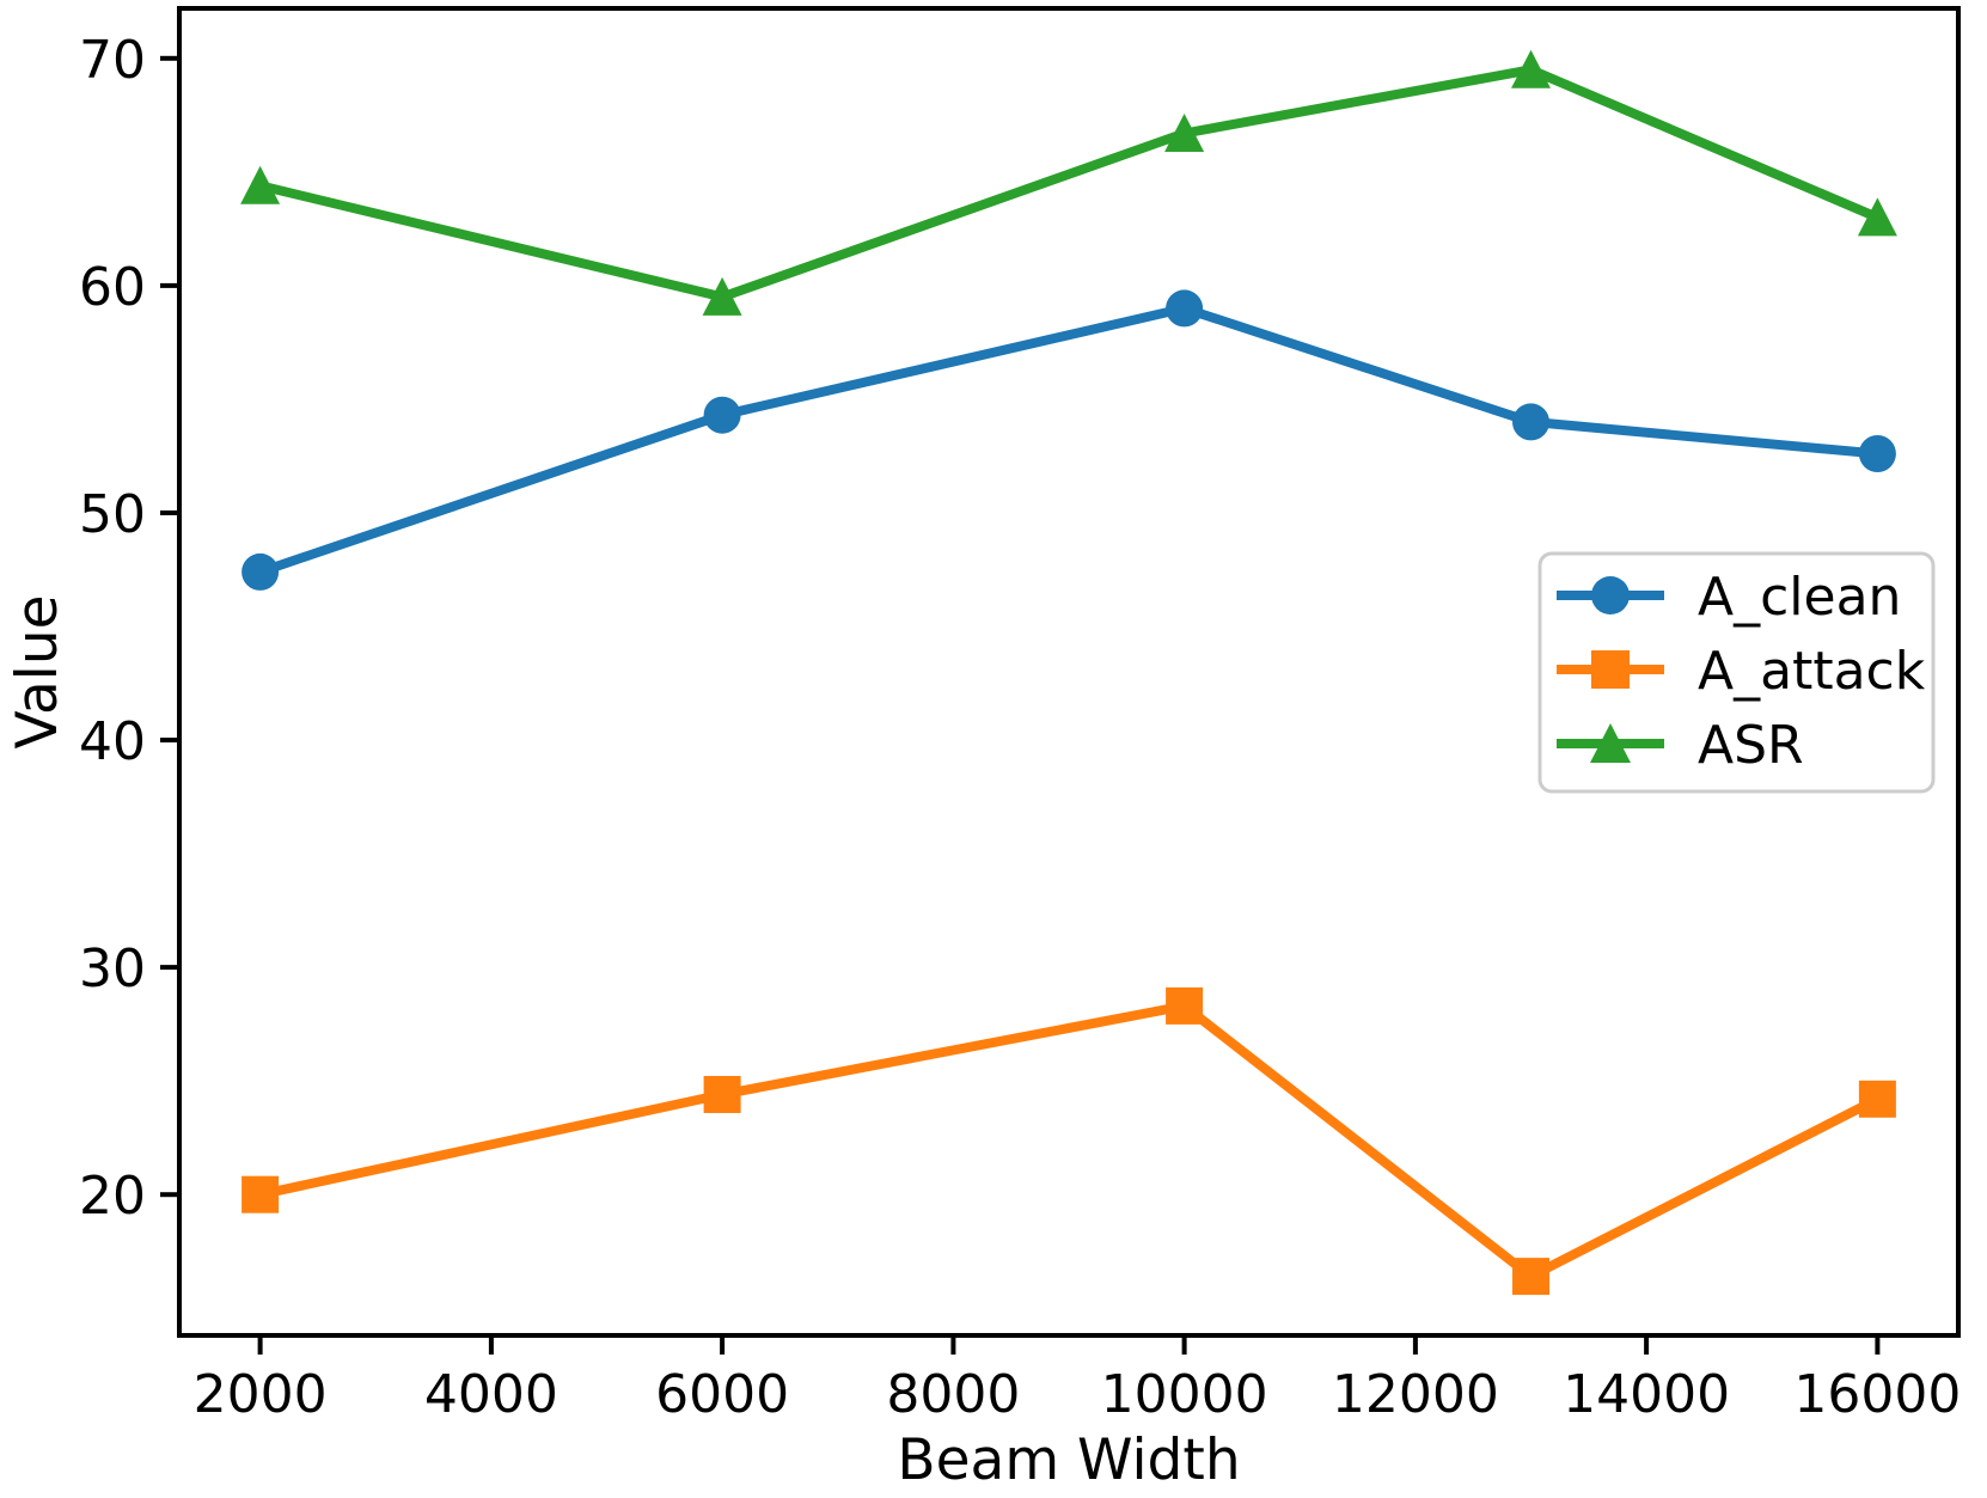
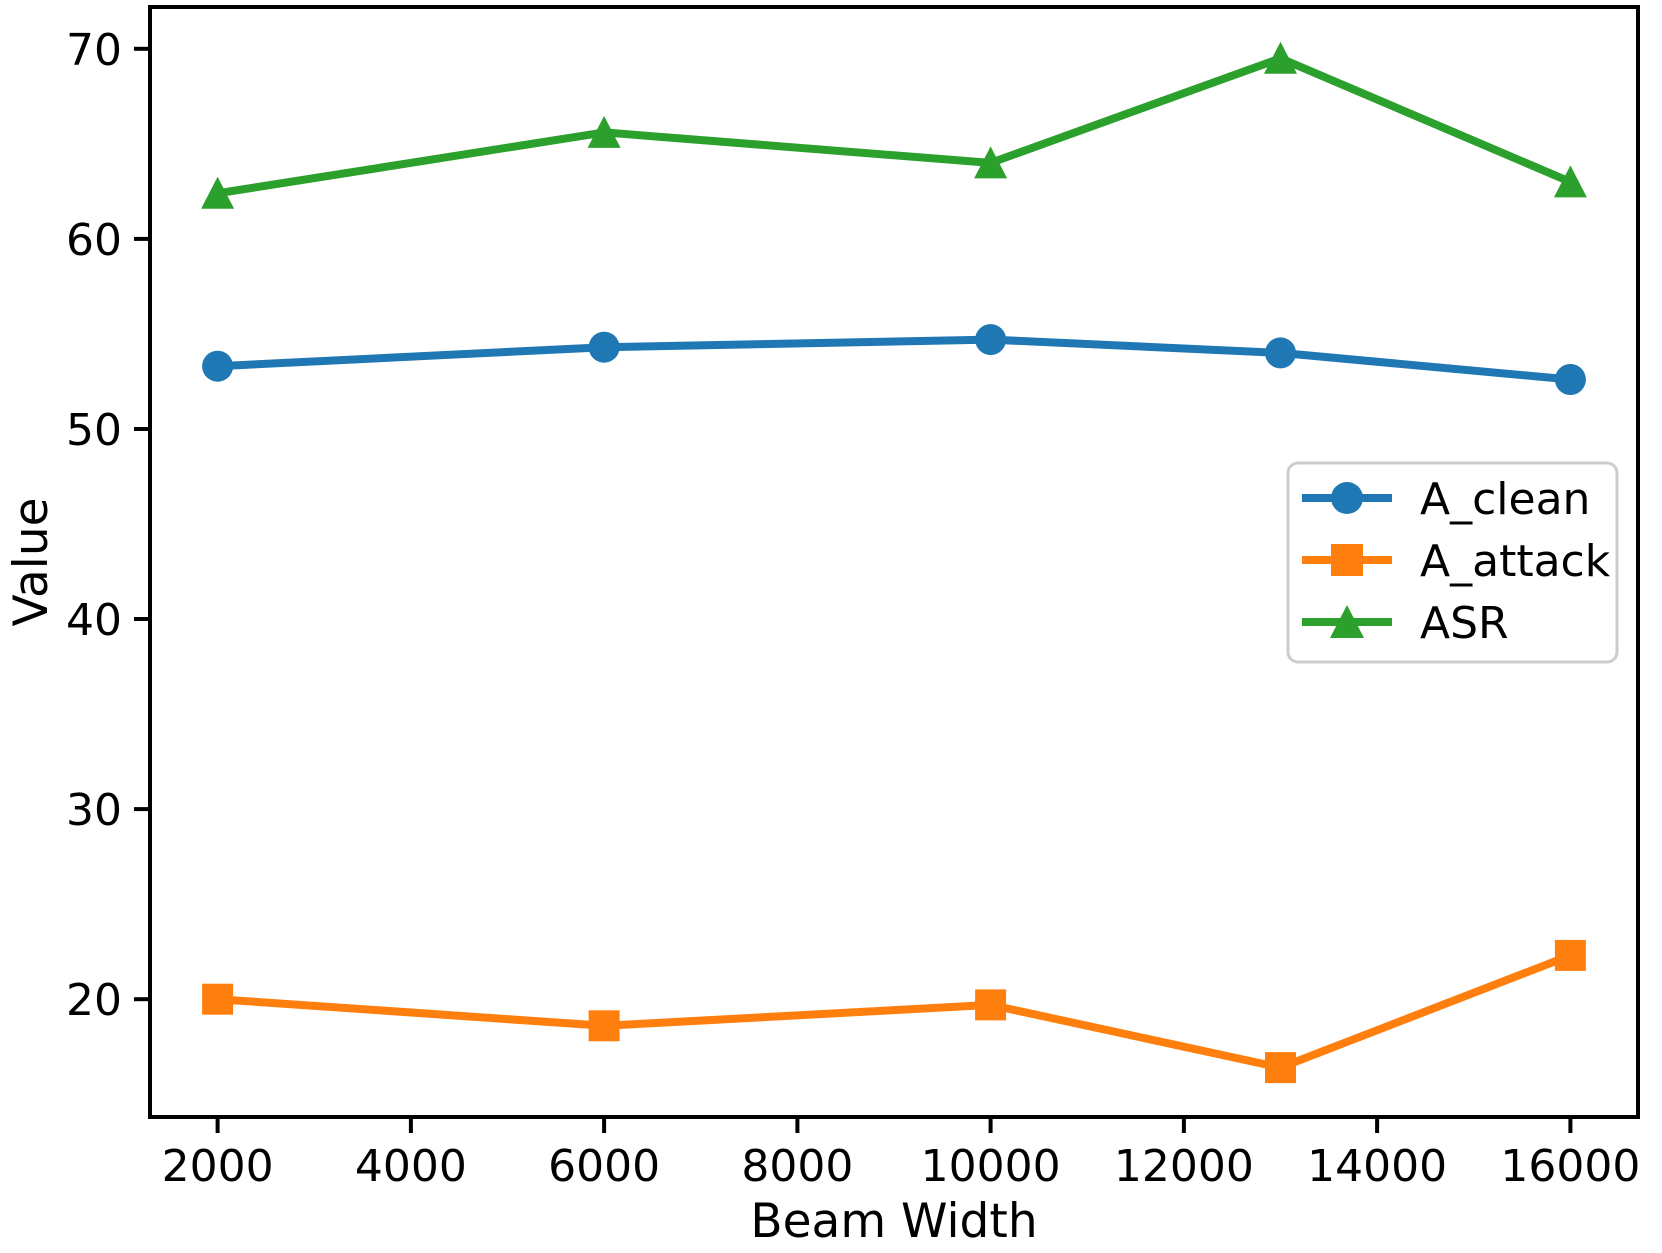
A_clean/2000: 47.4 -> 53.3
ASR/2000: 64.4 -> 62.4
A_attack/6000: 24.4 -> 18.6
ASR/6000: 59.5 -> 65.6
A_clean/10000: 59.0 -> 54.7
A_attack/10000: 28.3 -> 19.7
ASR/10000: 66.7 -> 64.0
A_attack/16000: 24.2 -> 22.3
